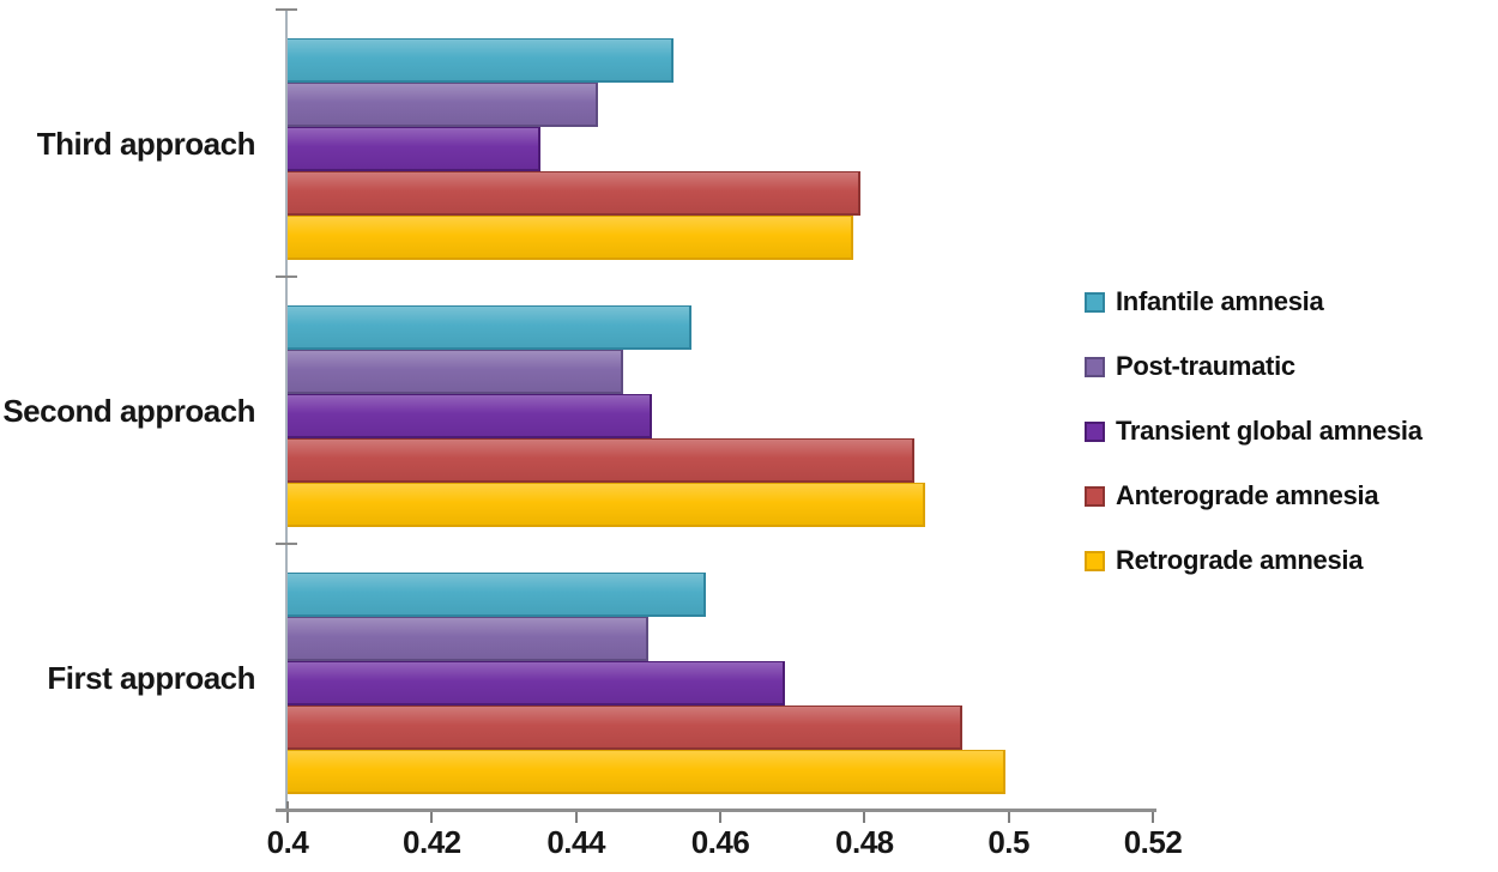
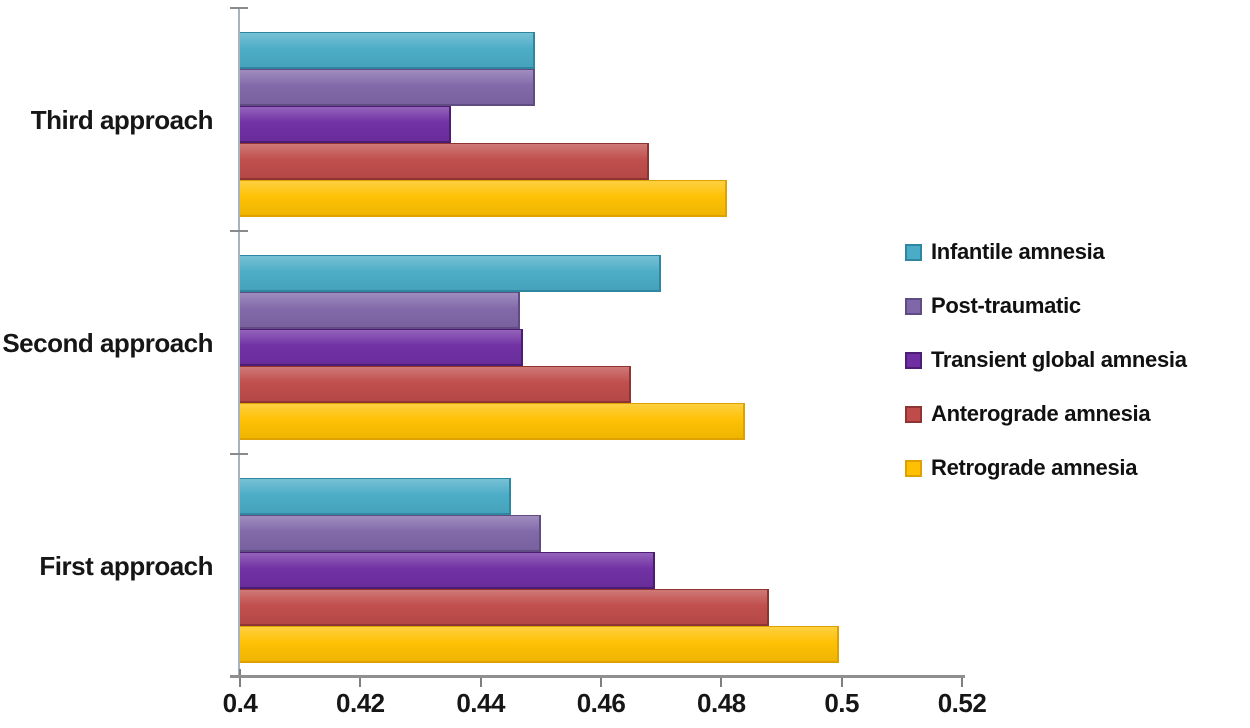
Infantile amnesia/Third approach: 0.454 -> 0.449
Post-traumatic/Third approach: 0.443 -> 0.449
Anterograde amnesia/Third approach: 0.479 -> 0.468
Retrograde amnesia/Third approach: 0.478 -> 0.481
Infantile amnesia/Second approach: 0.456 -> 0.470
Transient global amnesia/Second approach: 0.451 -> 0.447
Anterograde amnesia/Second approach: 0.487 -> 0.465
Retrograde amnesia/Second approach: 0.488 -> 0.484
Infantile amnesia/First approach: 0.458 -> 0.445
Anterograde amnesia/First approach: 0.493 -> 0.488
